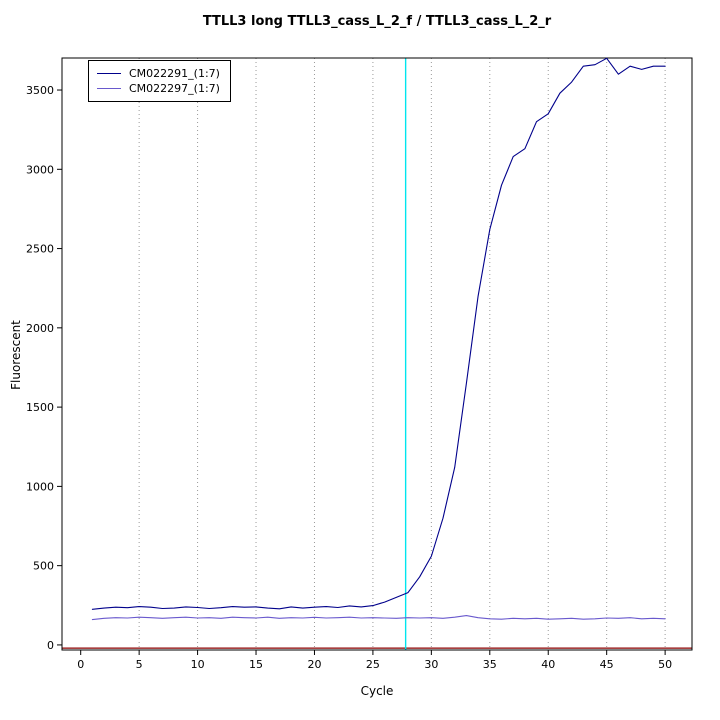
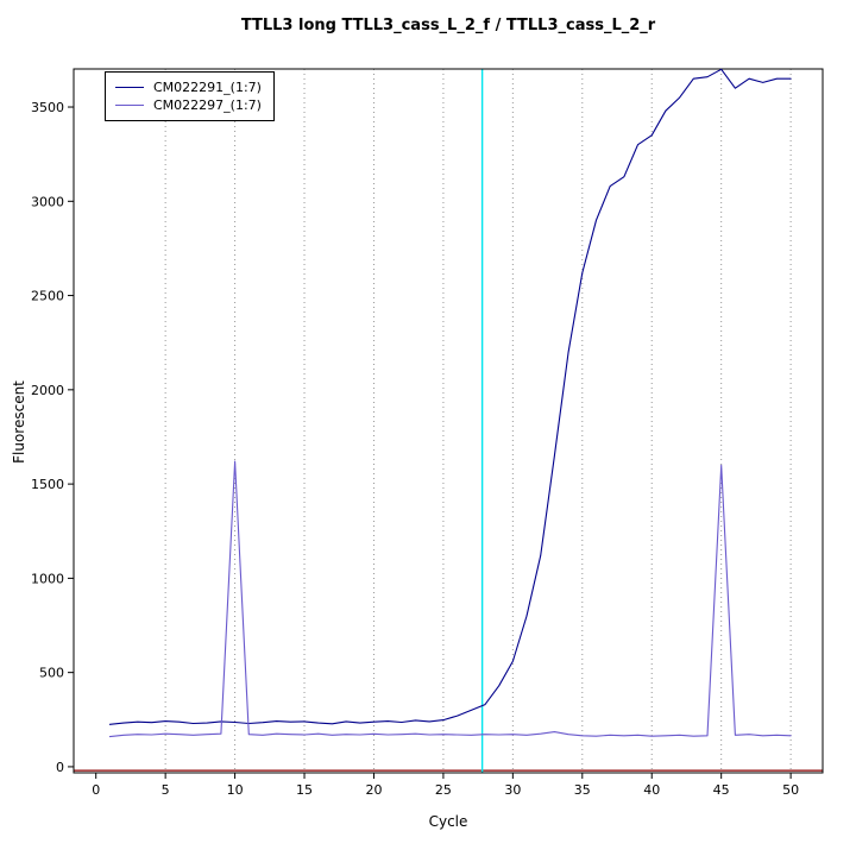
CM022297_(1:7)/10: 170 -> 1620
CM022297_(1:7)/45: 170 -> 1600
